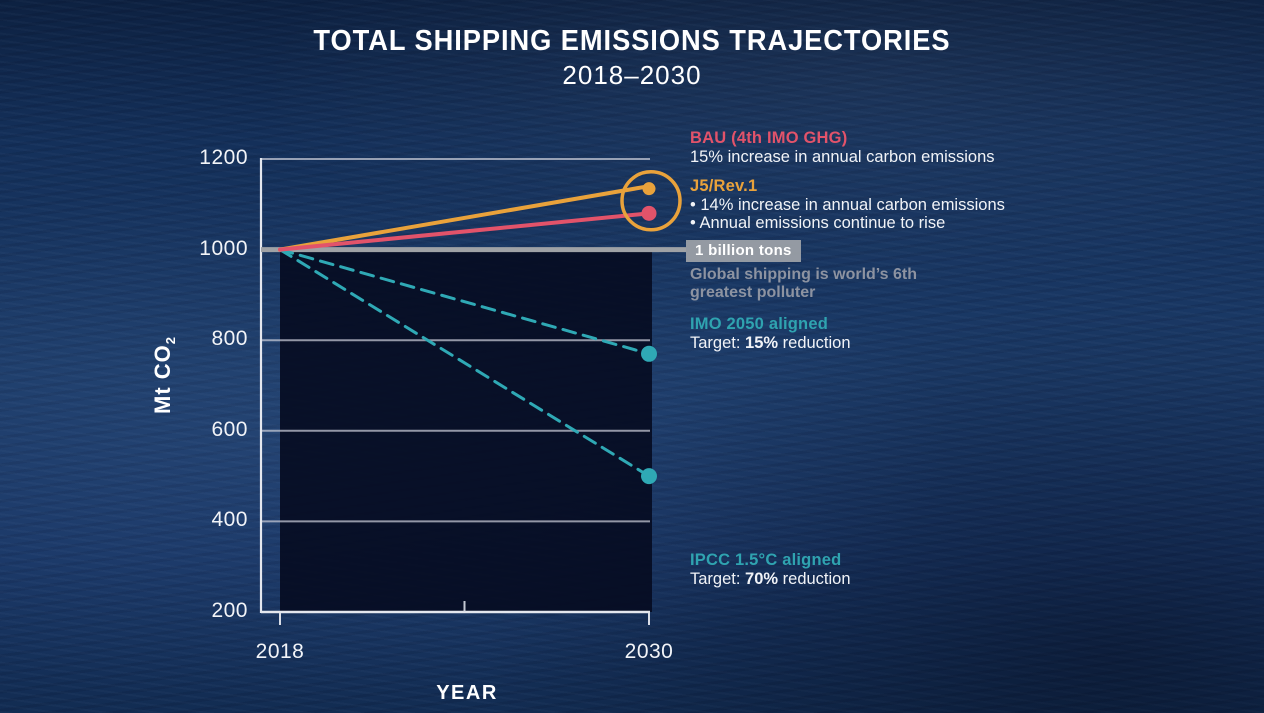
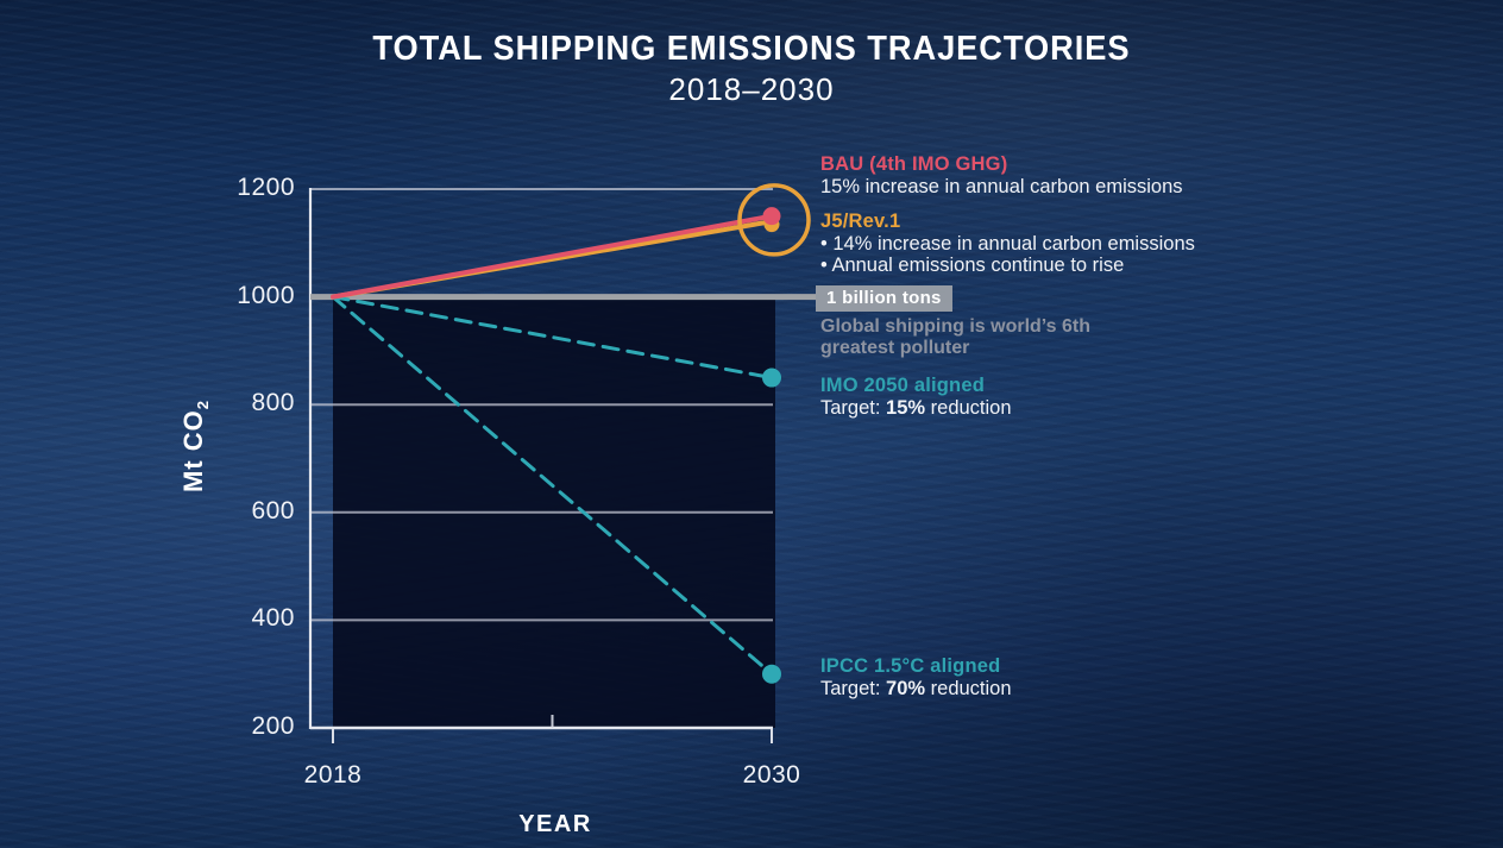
BAU (4th IMO GHG)/2030: 1080 -> 1150
IMO 2050 aligned/2030: 770 -> 850
IPCC 1.5°C aligned/2030: 500 -> 300
